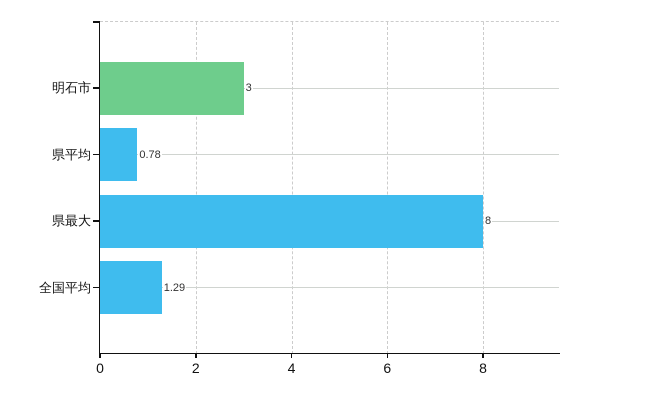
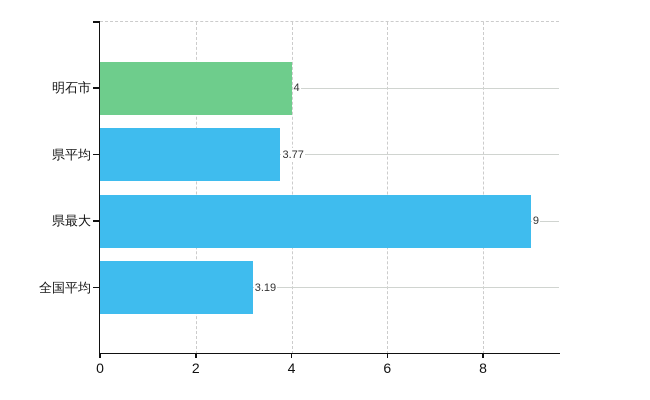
明石市: 3 -> 4
県平均: 0.78 -> 3.77
県最大: 8 -> 9
全国平均: 1.29 -> 3.19
